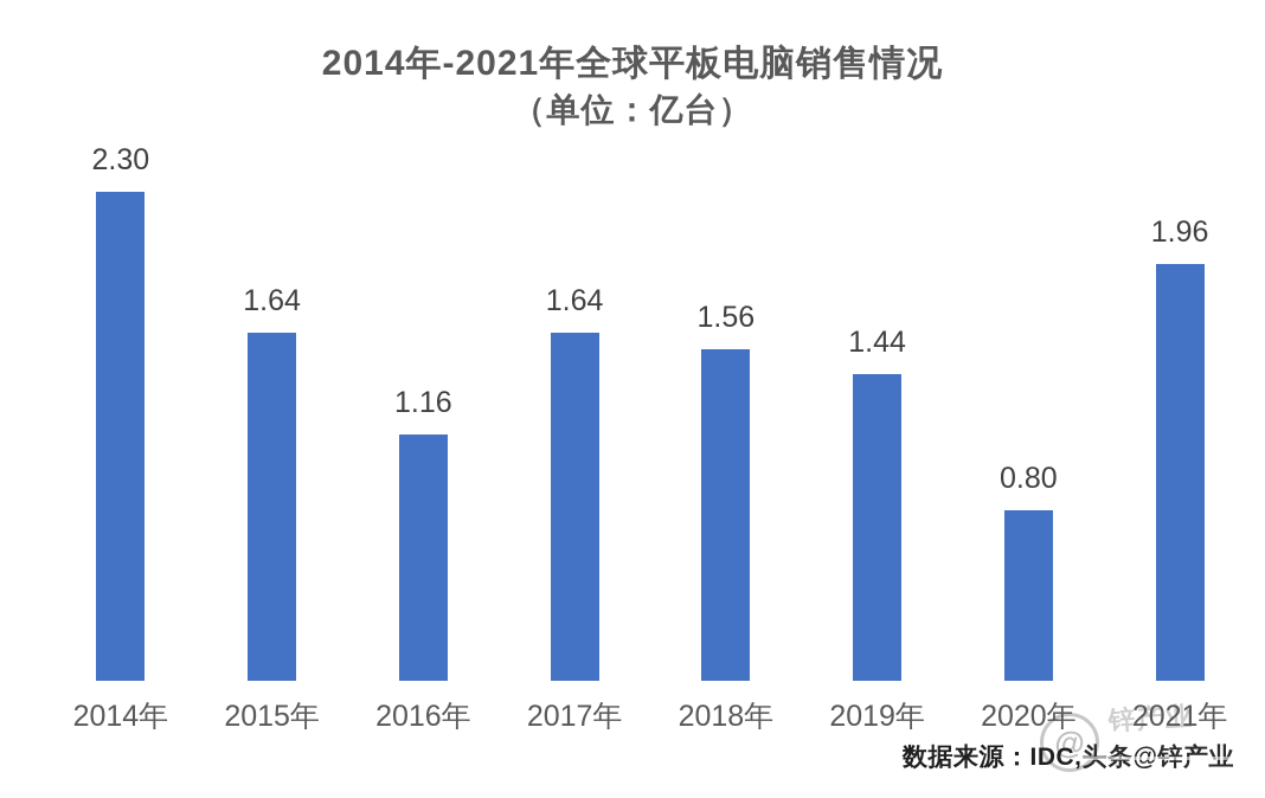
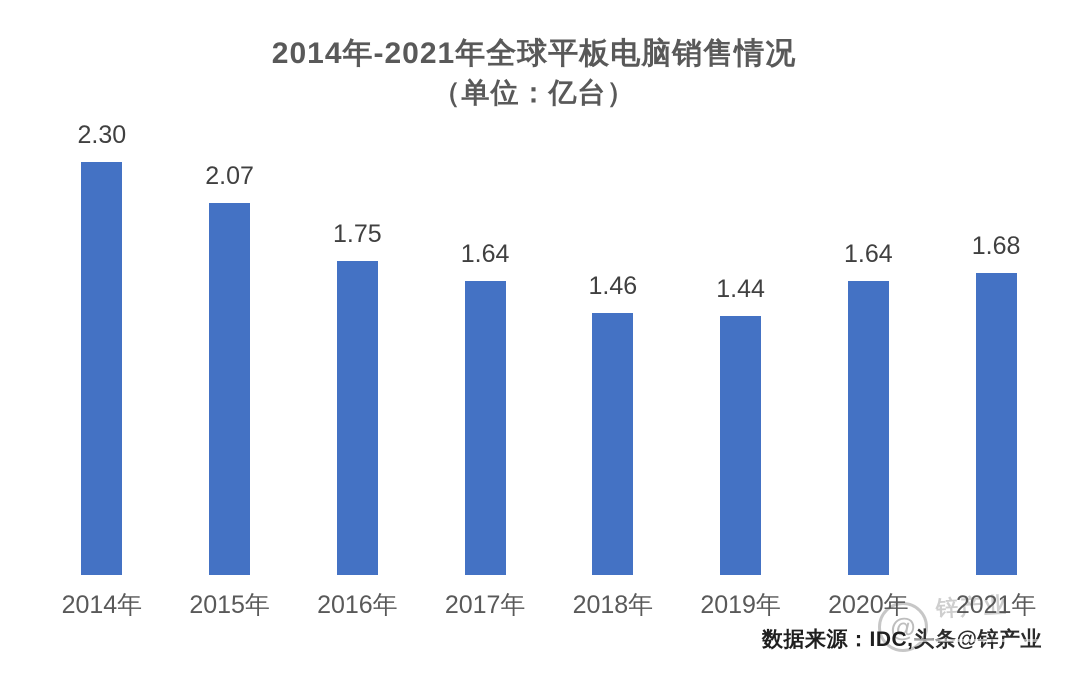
2015年: 1.64 -> 2.07
2016年: 1.16 -> 1.75
2018年: 1.56 -> 1.46
2020年: 0.80 -> 1.64
2021年: 1.96 -> 1.68
